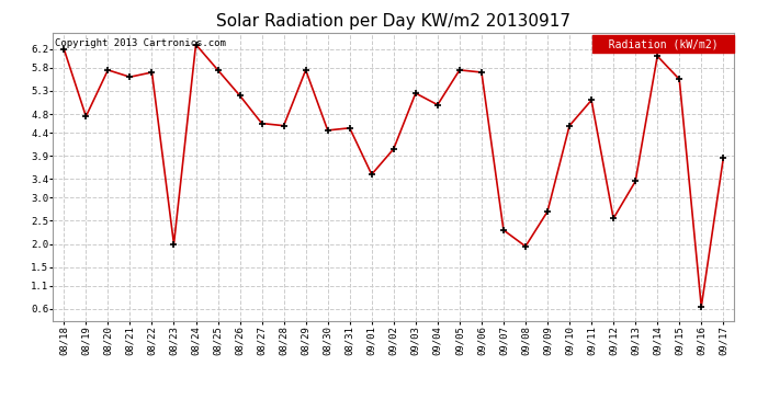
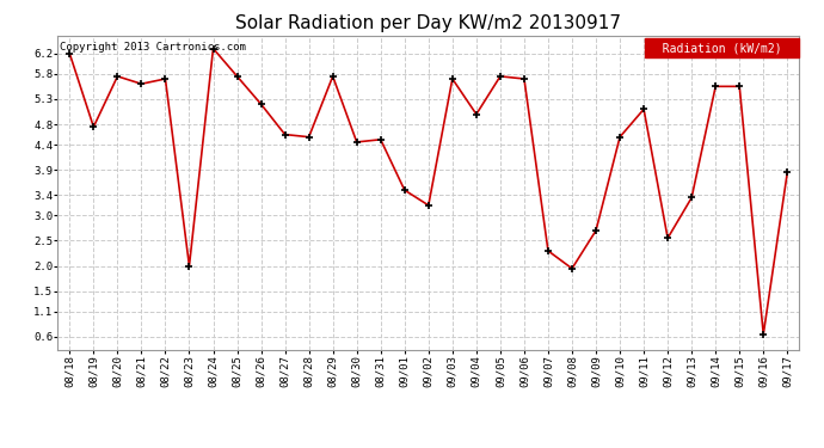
09/02: 4.05 -> 3.20
09/03: 5.25 -> 5.70
09/14: 6.05 -> 5.55
